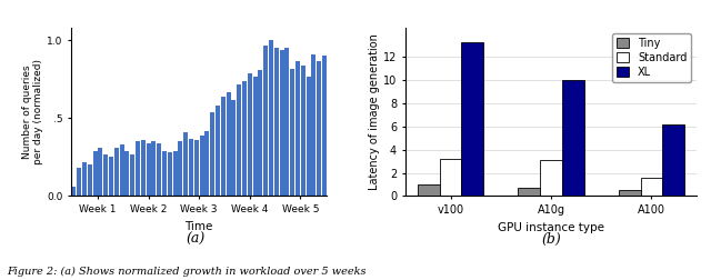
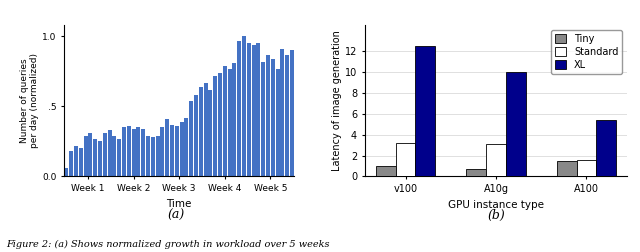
XL/v100: 13.3 -> 12.5
Tiny/A100: 0.6 -> 1.5
XL/A100: 6.2 -> 5.4
